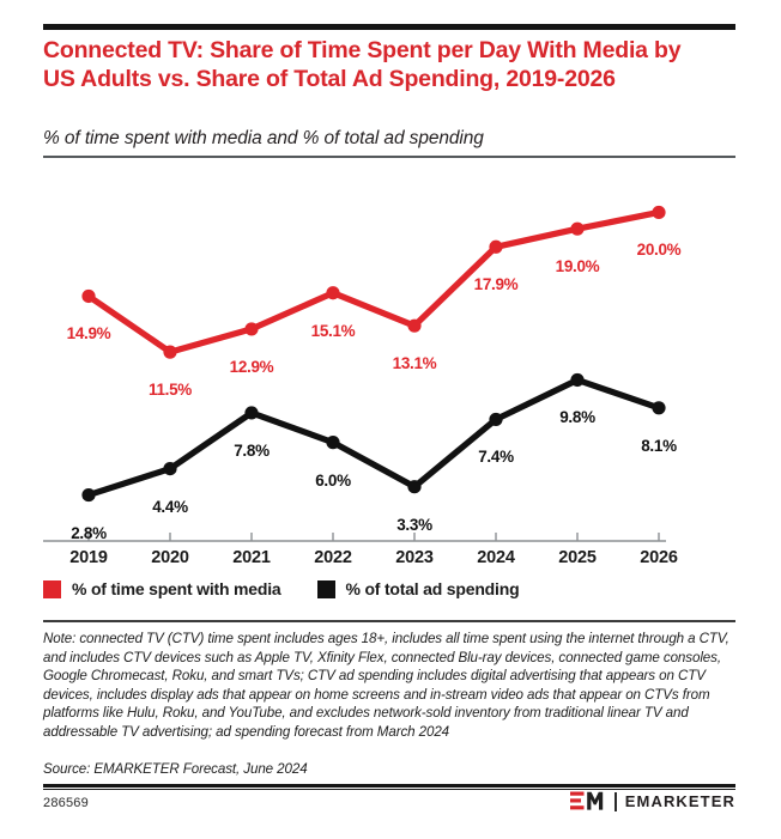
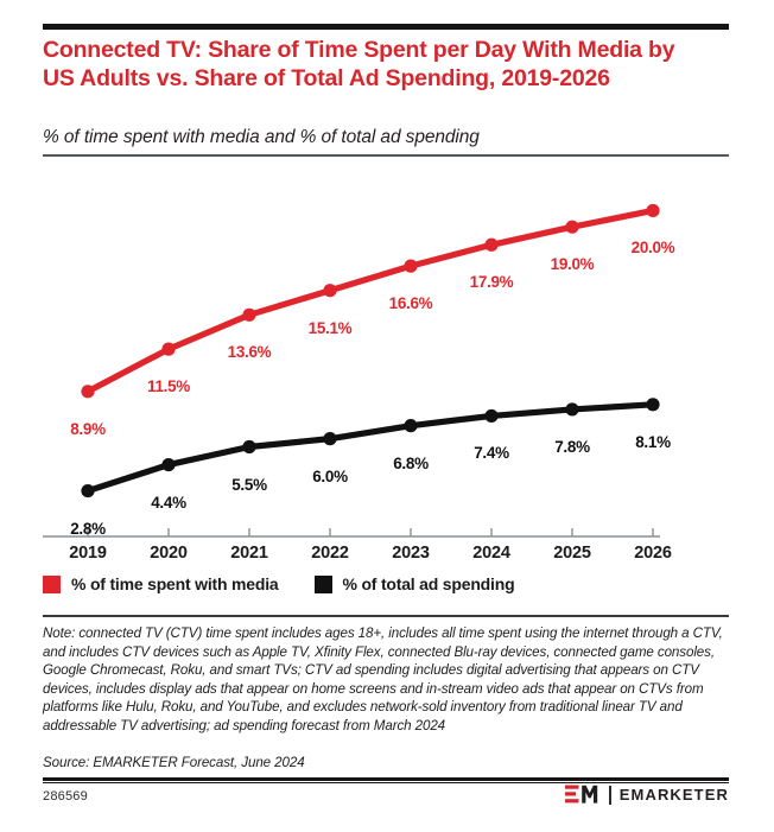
% of time spent with media/2019: 14.9% -> 8.9%
% of time spent with media/2021: 12.9% -> 13.6%
% of total ad spending/2021: 7.8% -> 5.5%
% of time spent with media/2023: 13.1% -> 16.6%
% of total ad spending/2023: 3.3% -> 6.8%
% of total ad spending/2025: 9.8% -> 7.8%
